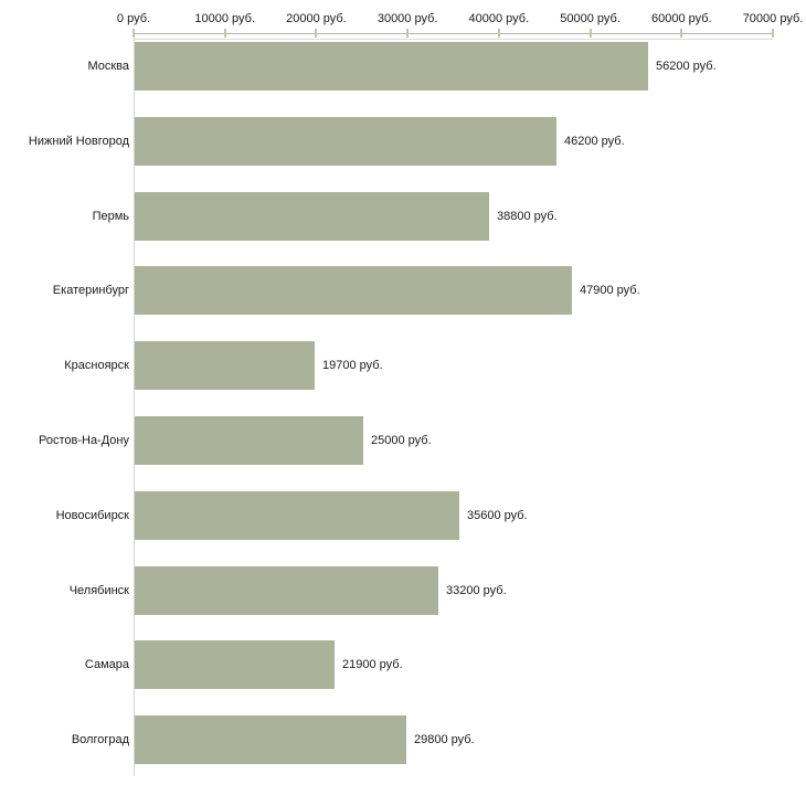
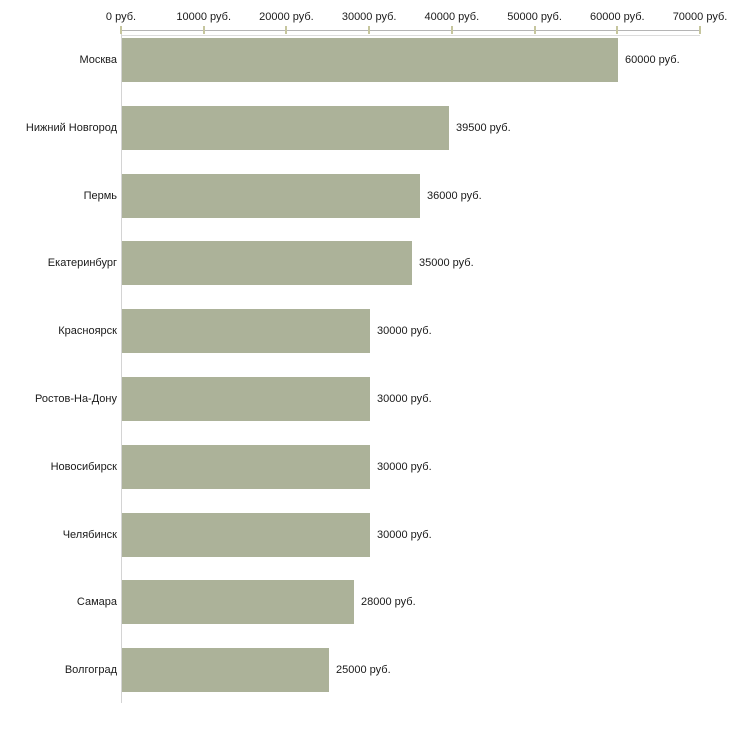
Москва: 56200 -> 60000
Нижний Новгород: 46200 -> 39500
Пермь: 38800 -> 36000
Екатеринбург: 47900 -> 35000
Красноярск: 19700 -> 30000
Ростов-На-Дону: 25000 -> 30000
Новосибирск: 35600 -> 30000
Челябинск: 33200 -> 30000
Самара: 21900 -> 28000
Волгоград: 29800 -> 25000
